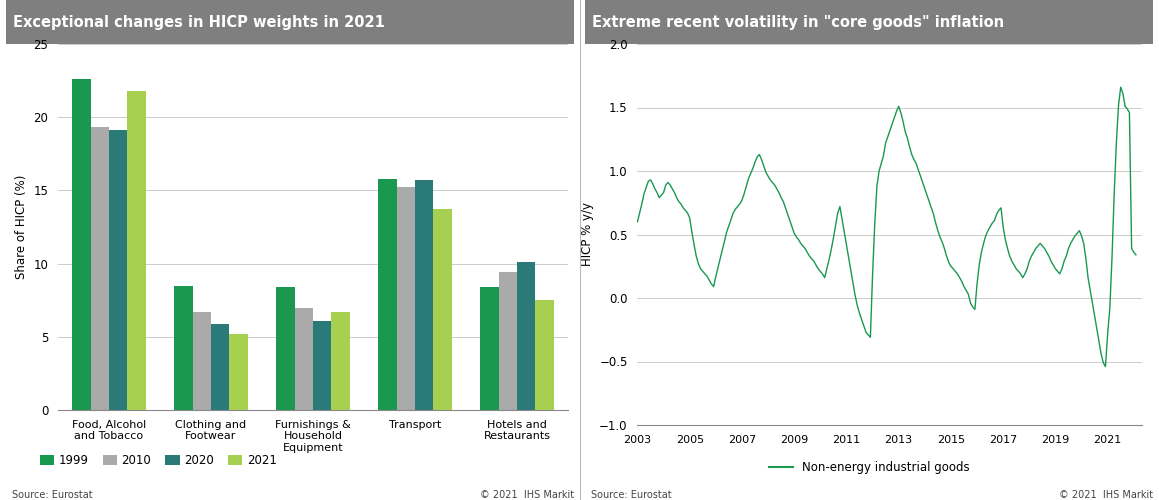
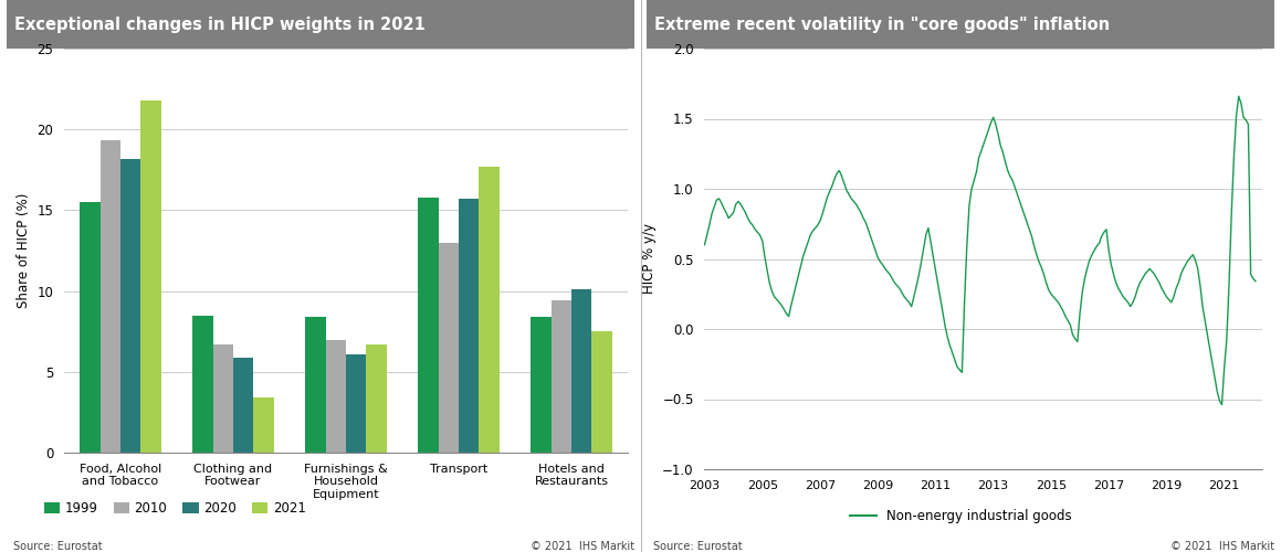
1999/Food, Alcohol and Tobacco: 22.6 -> 15.5
2020/Food, Alcohol and Tobacco: 19.1 -> 18.2
2021/Clothing and Footwear: 5.2 -> 3.4
2010/Transport: 15.2 -> 13.0
2021/Transport: 13.7 -> 17.7
